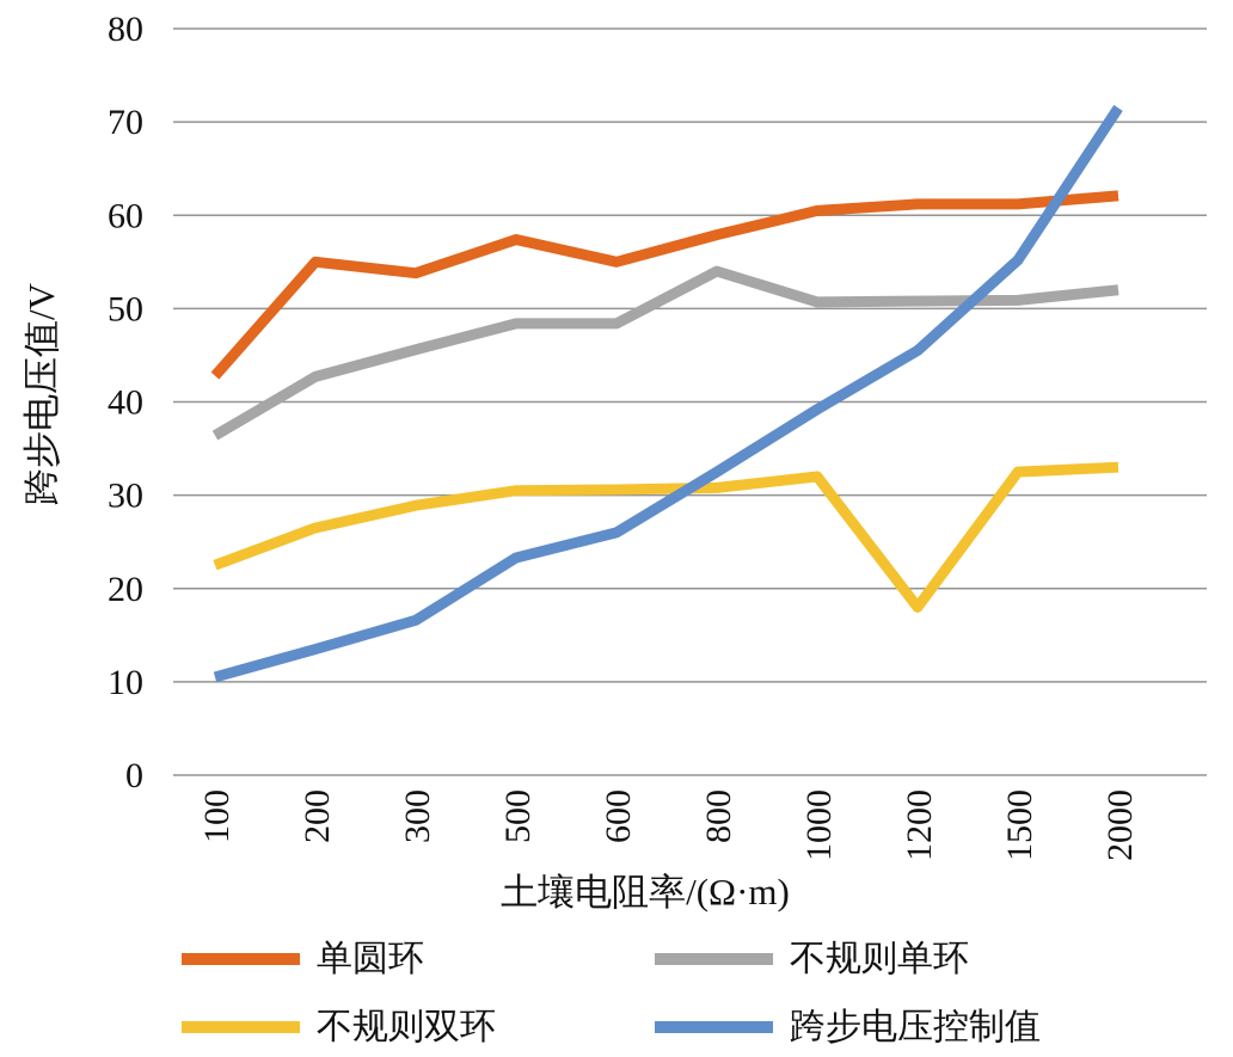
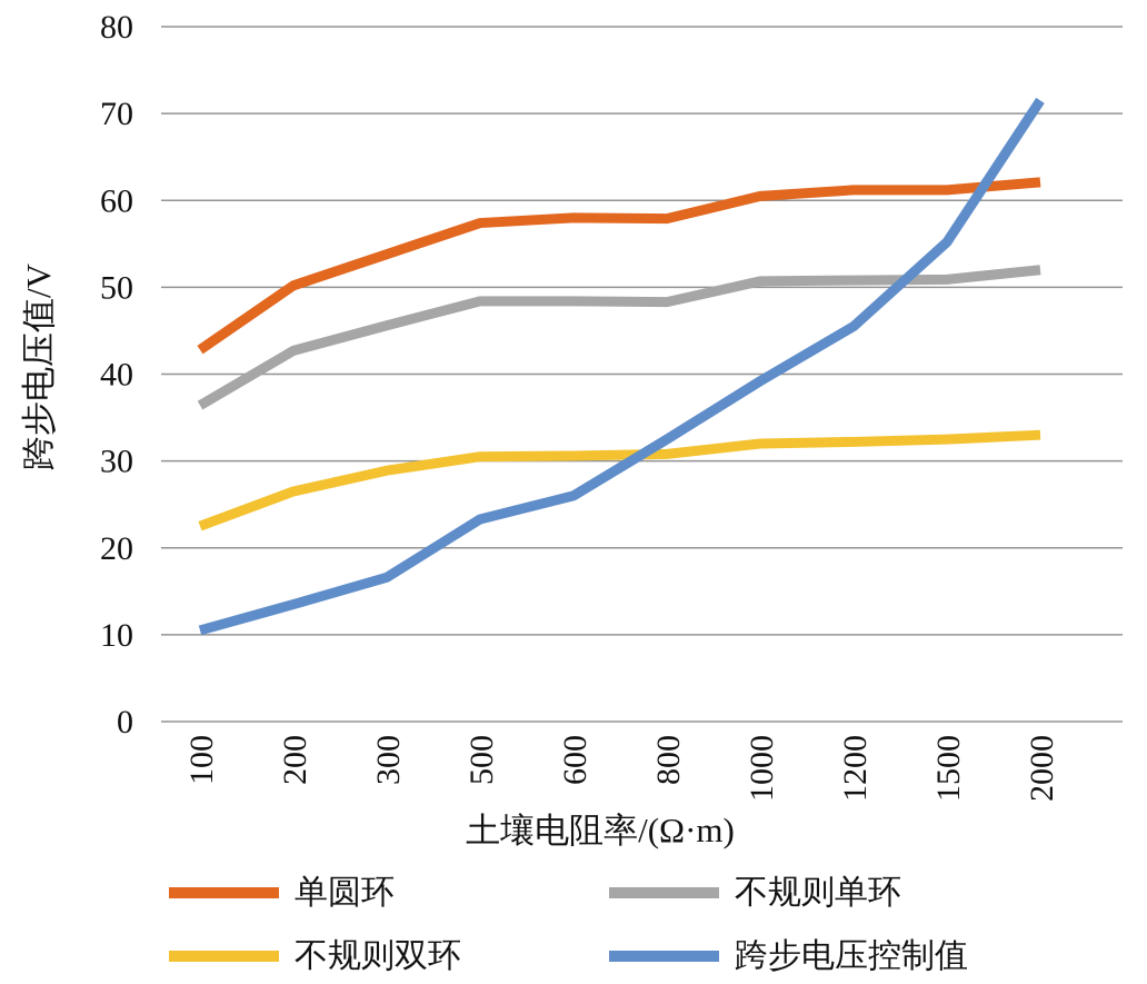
单圆环/200: 55 -> 50
单圆环/600: 55 -> 58
不规则单环/800: 54 -> 48
不规则双环/1200: 18 -> 32
